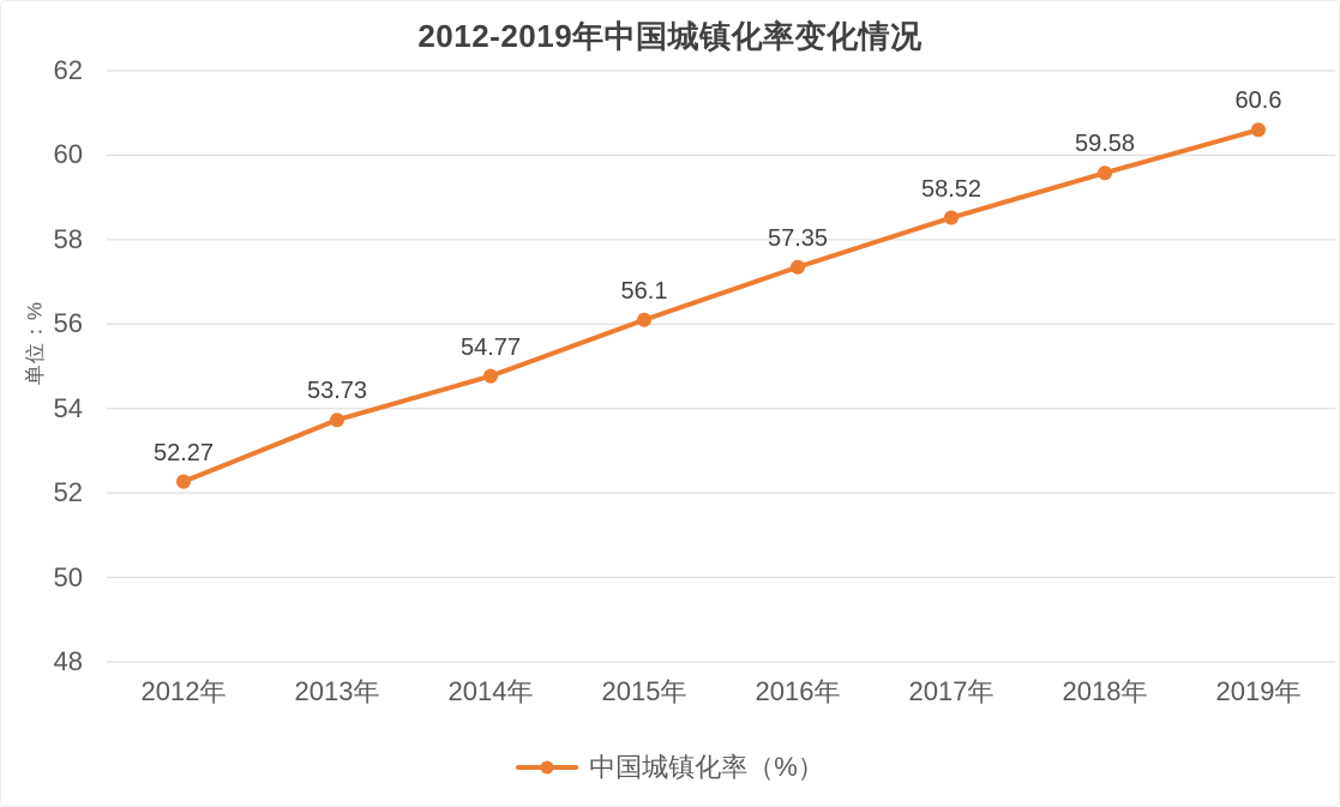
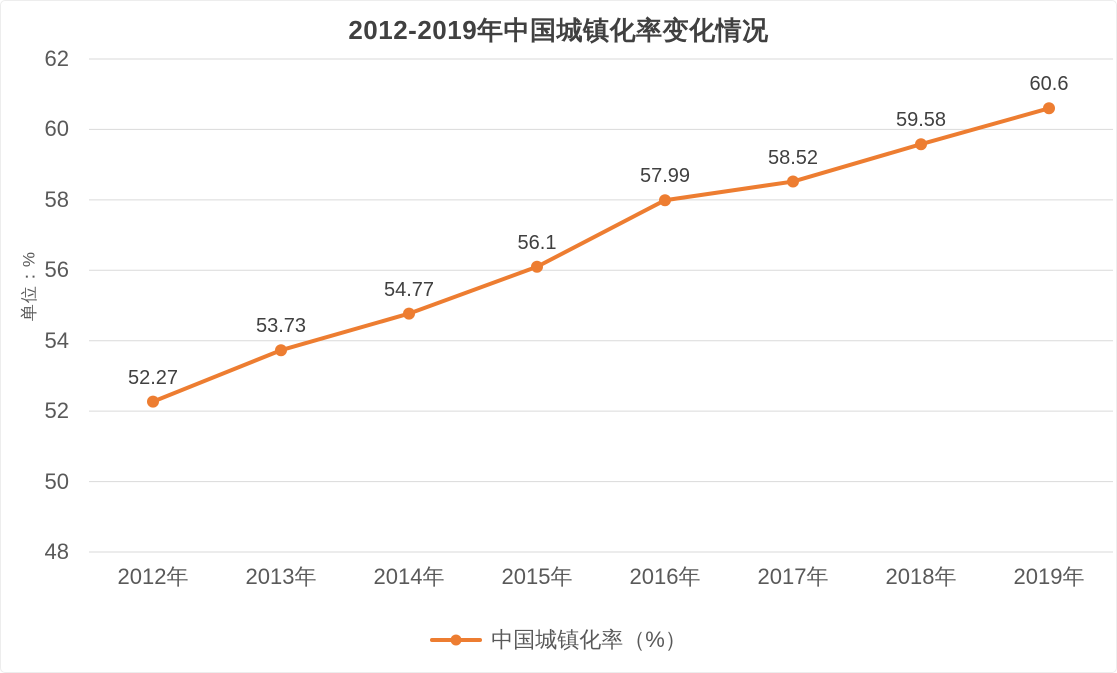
2016年: 57.35 -> 57.99
